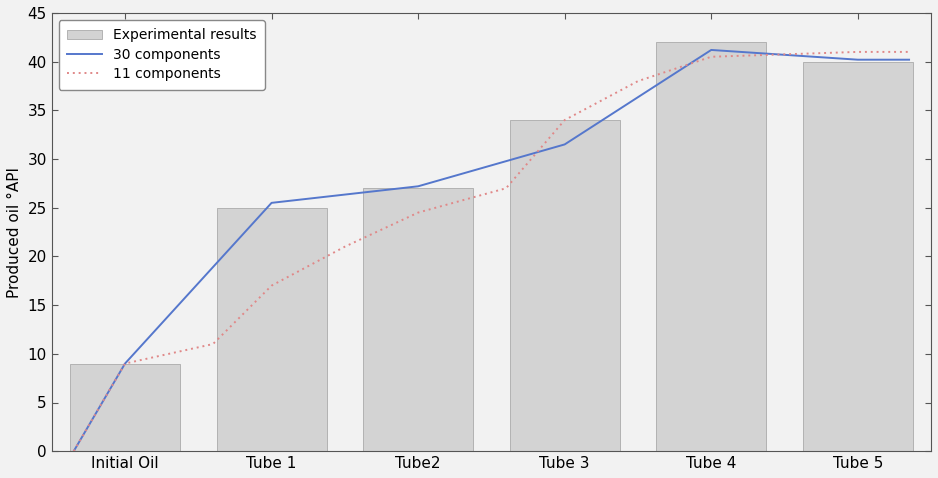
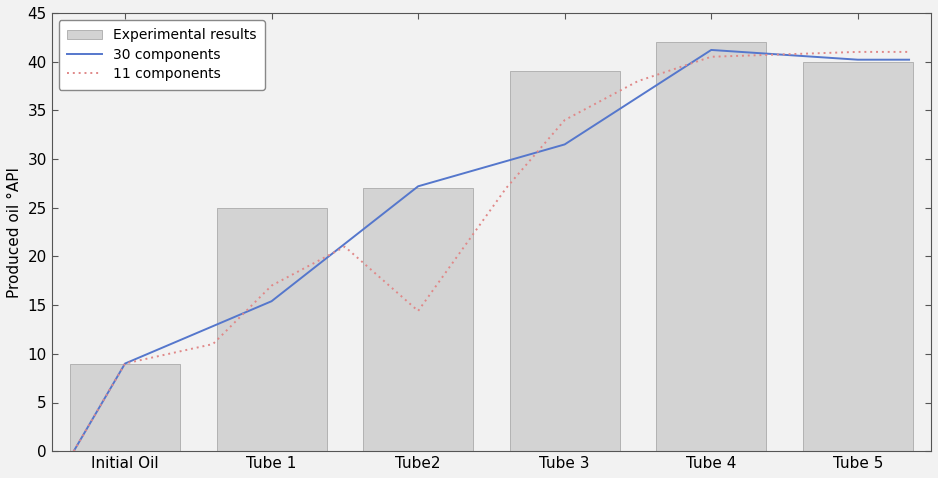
30 components/Tube 1: 25.5 -> 15.4
11 components/Tube2: 24.5 -> 14.4
Experimental results/Tube 3: 34 -> 39
